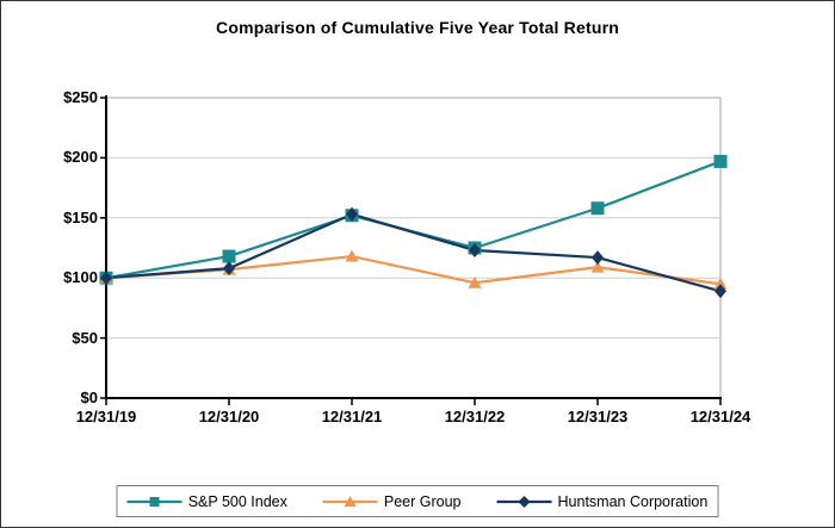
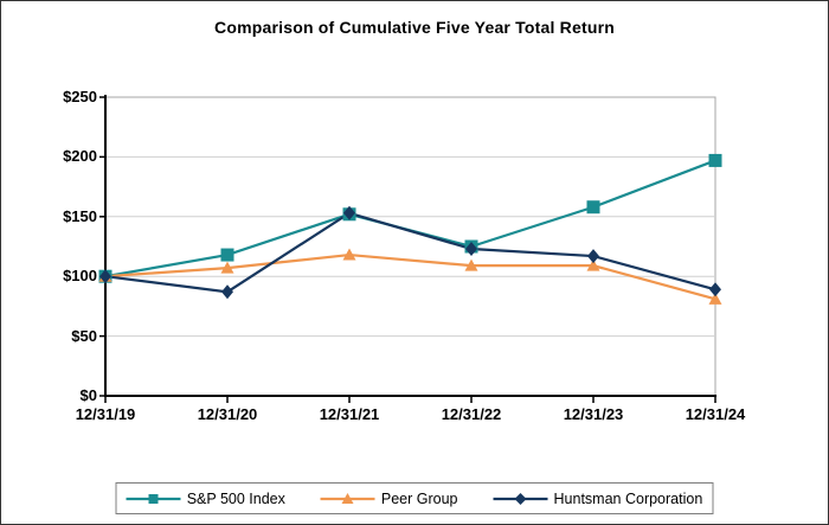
Huntsman Corporation/12/31/20: $108 -> $87
Peer Group/12/31/22: $96 -> $109
Peer Group/12/31/24: $95 -> $81
